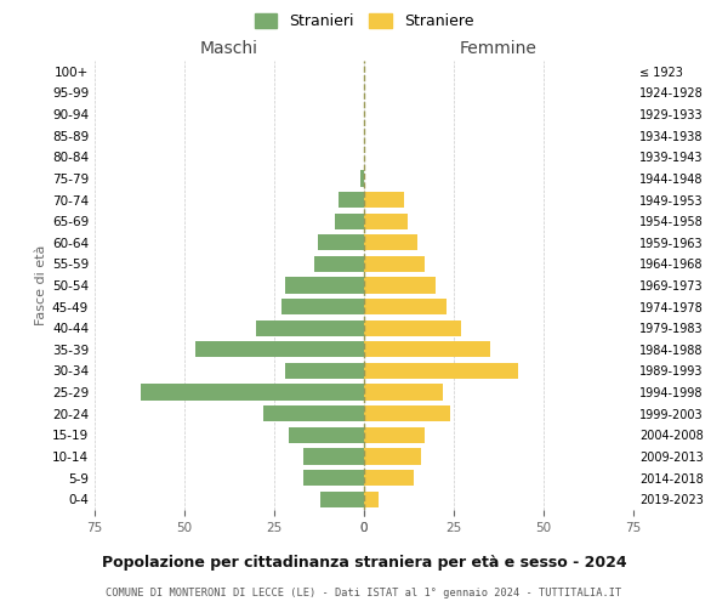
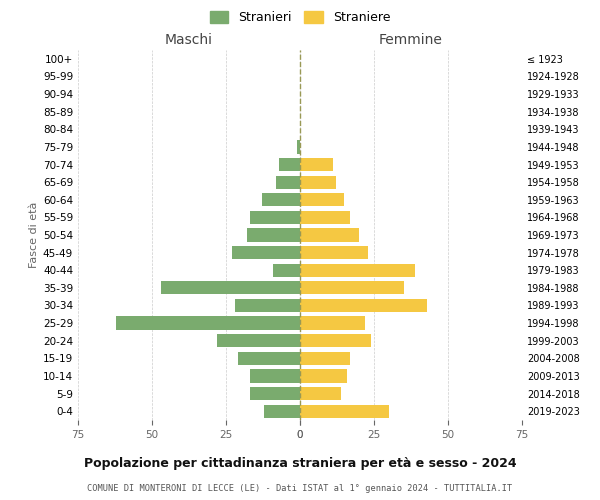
Maschi/55-59: 14 -> 17
Maschi/50-54: 22 -> 18
Maschi/40-44: 30 -> 9
Femmine/1979-1983: 27 -> 39
Femmine/2019-2023: 4 -> 30
